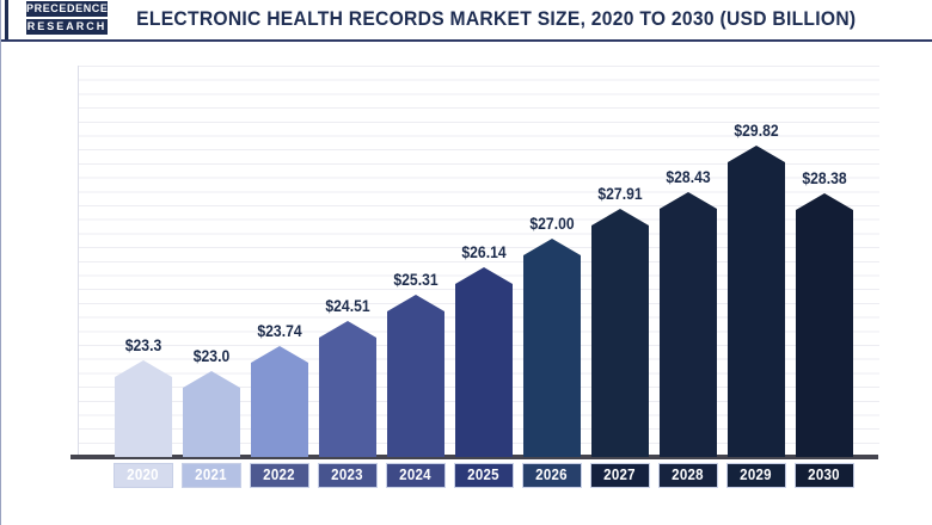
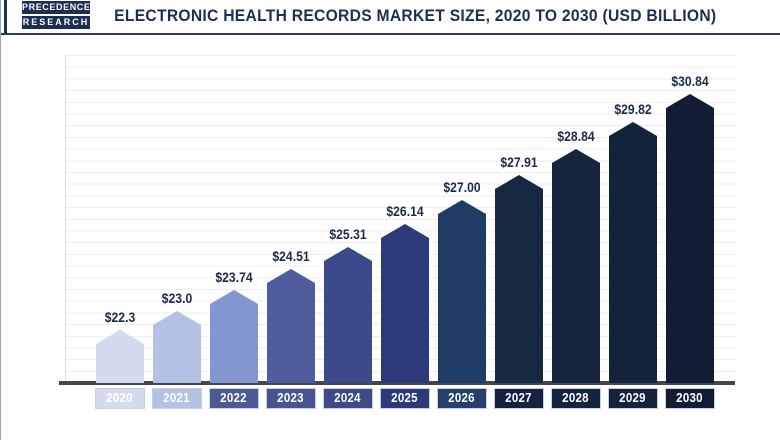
2020: $23.3 -> $22.3
2028: $28.43 -> $28.84
2030: $28.38 -> $30.84
